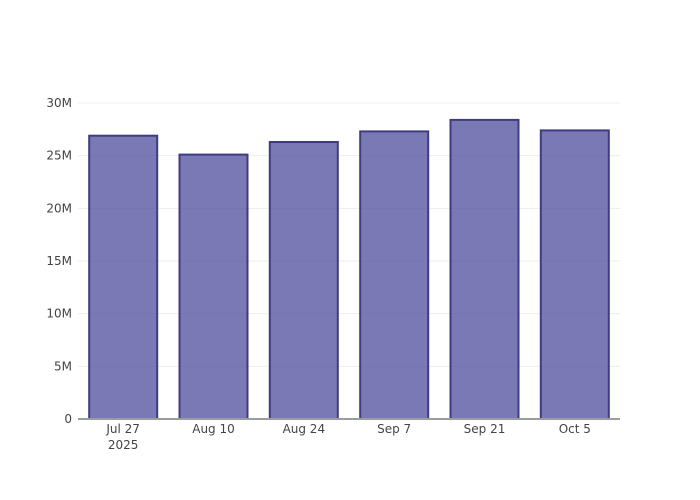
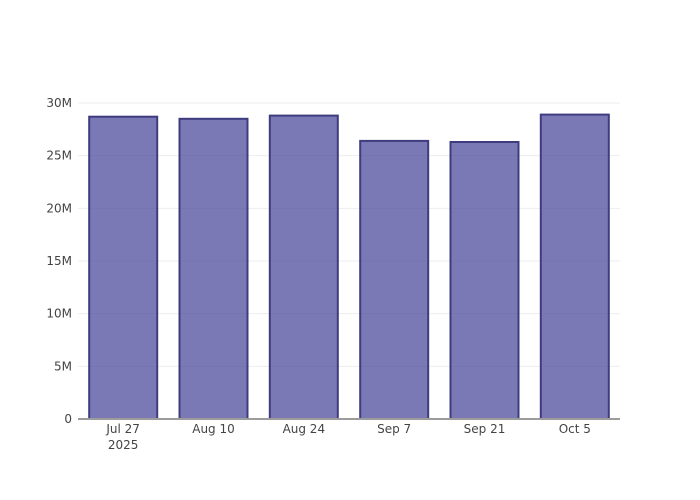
Jul 27 2025: 26.9M -> 28.7M
Aug 10: 25.1M -> 28.5M
Aug 24: 26.3M -> 28.8M
Sep 7: 27.3M -> 26.4M
Sep 21: 28.4M -> 26.3M
Oct 5: 27.4M -> 28.9M
